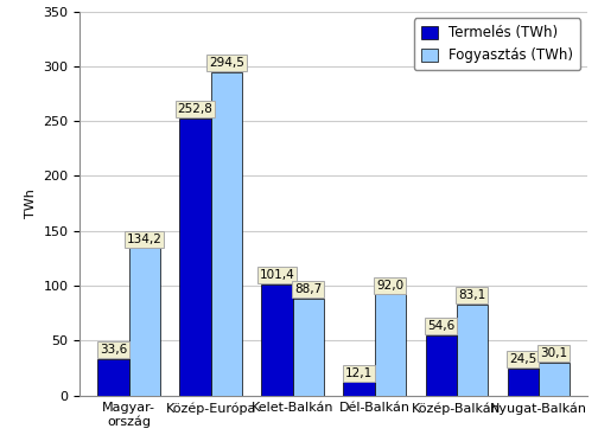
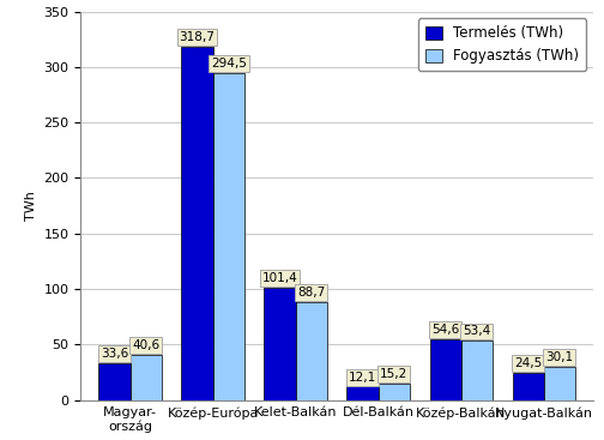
Fogyasztás (TWh)/Magyar- ország: 134,2 -> 40,6
Termelés (TWh)/Közép-Európa: 252,8 -> 318,7
Fogyasztás (TWh)/Dél-Balkán: 92,0 -> 15,2
Fogyasztás (TWh)/Közép-Balkán: 83,1 -> 53,4
